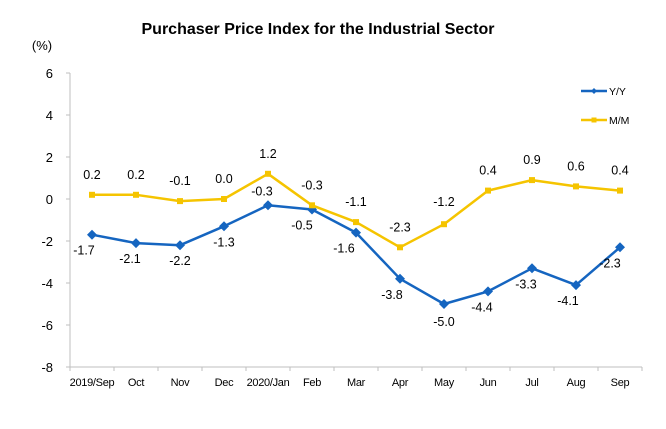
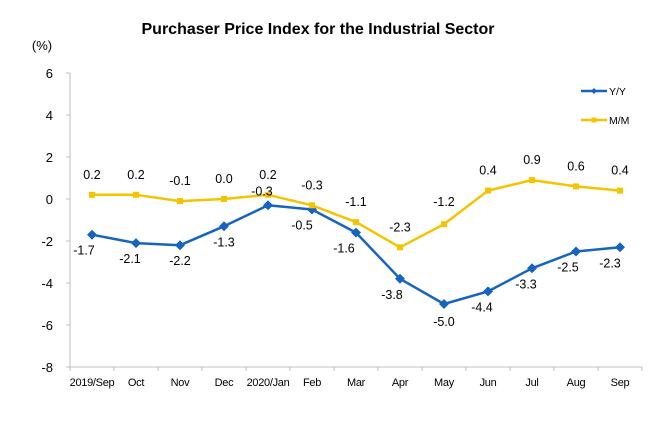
M/M/2020/Jan: 1.2 -> 0.2
Y/Y/Aug: -4.1 -> -2.5
